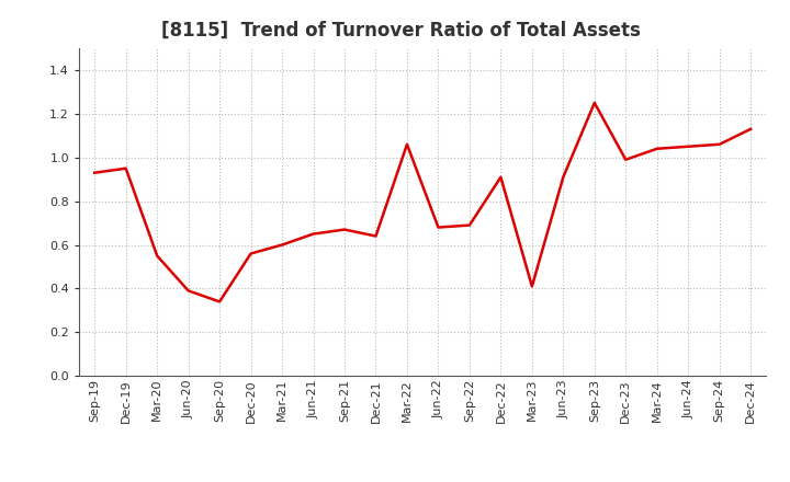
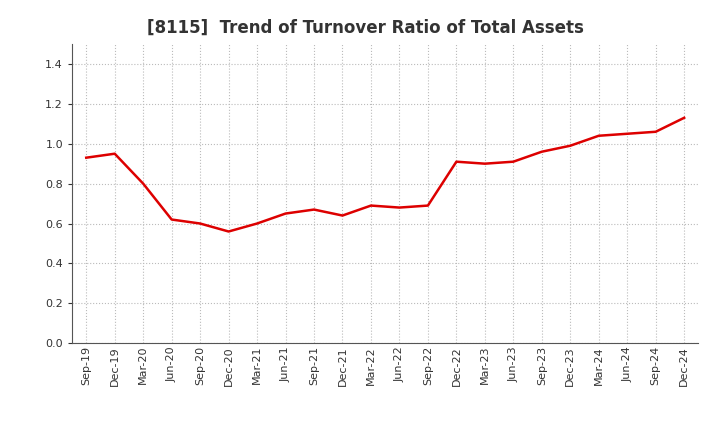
Mar-20: 0.55 -> 0.80
Jun-20: 0.39 -> 0.62
Sep-20: 0.34 -> 0.60
Mar-22: 1.06 -> 0.69
Mar-23: 0.41 -> 0.90
Sep-23: 1.25 -> 0.96
